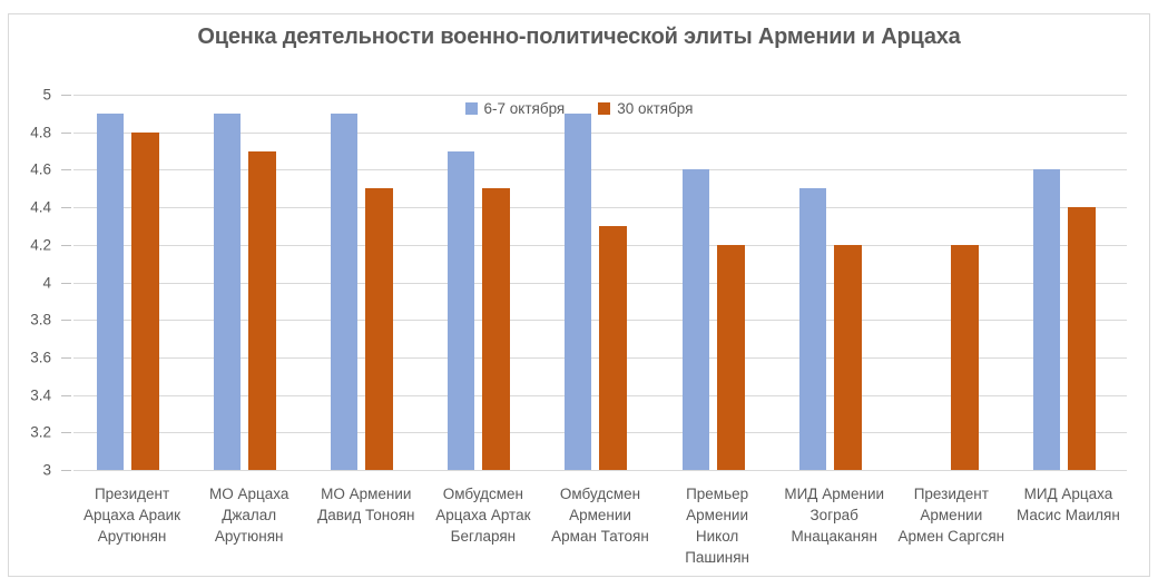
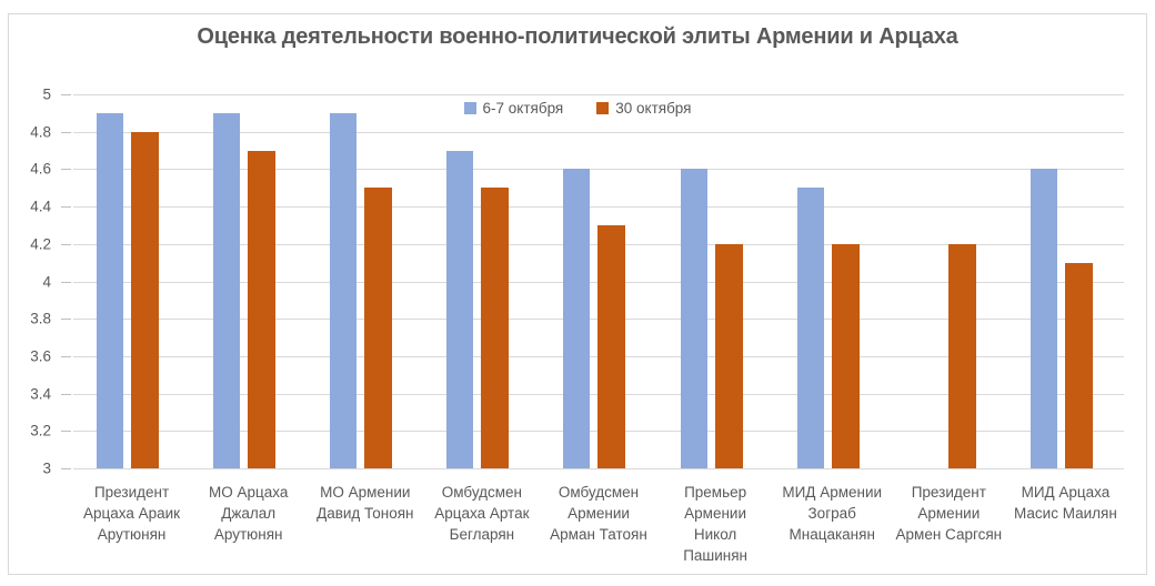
6-7 октября/Омбудсмен Армении Арман Татоян: 4.9 -> 4.6
30 октября/МИД Арцаха Масис Маилян: 4.4 -> 4.1
